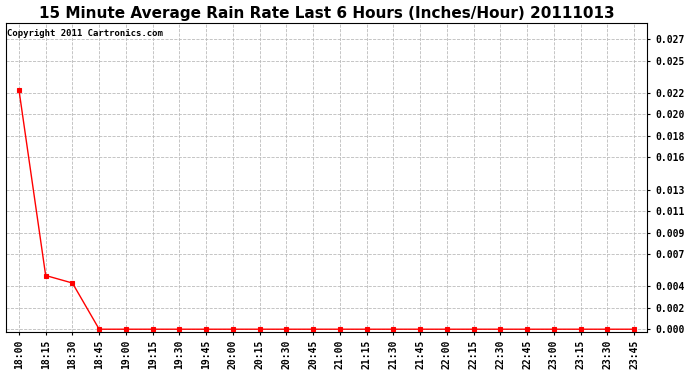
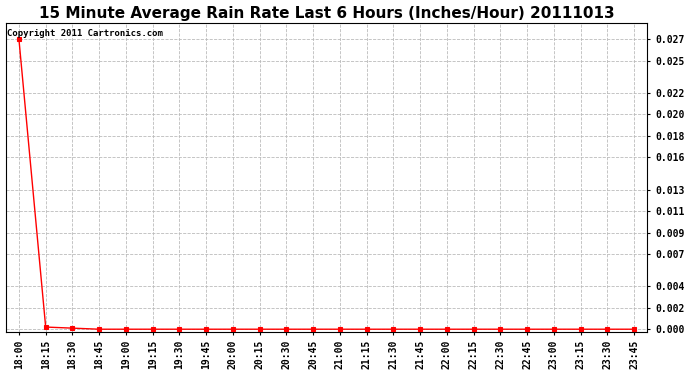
18:00: 0.0223 -> 0.0270
18:15: 0.0050 -> 0.0002
18:30: 0.0043 -> 0.0001
